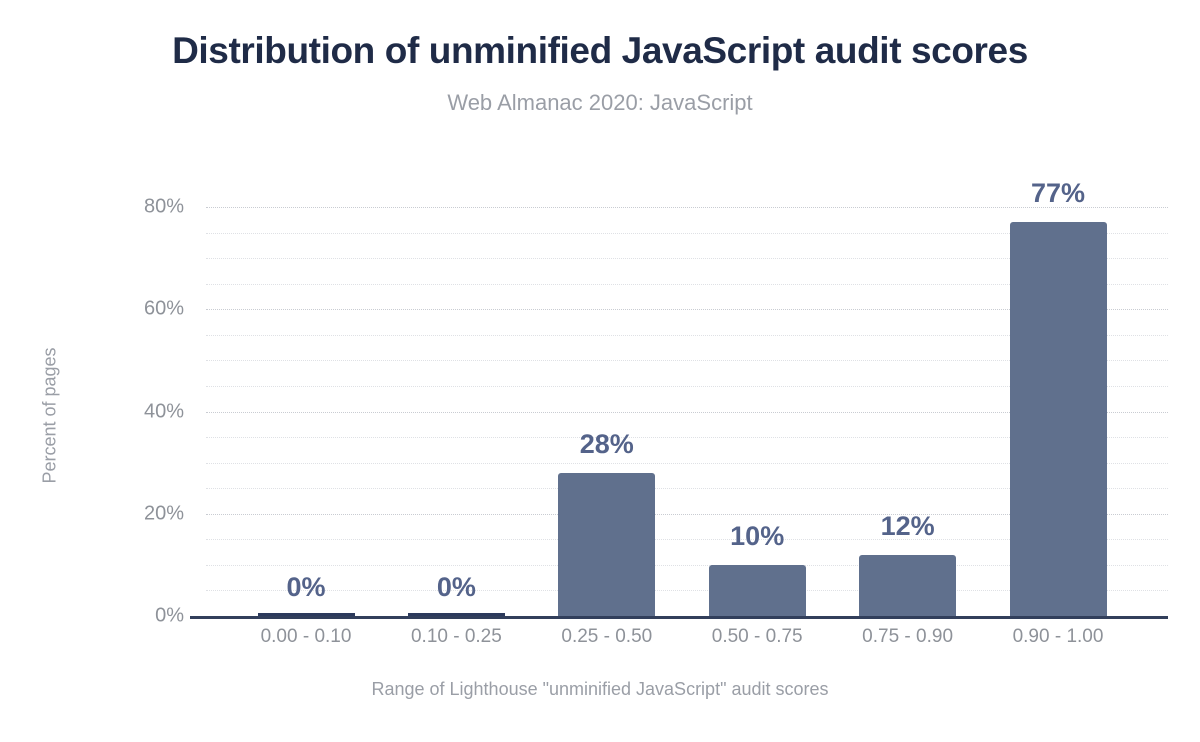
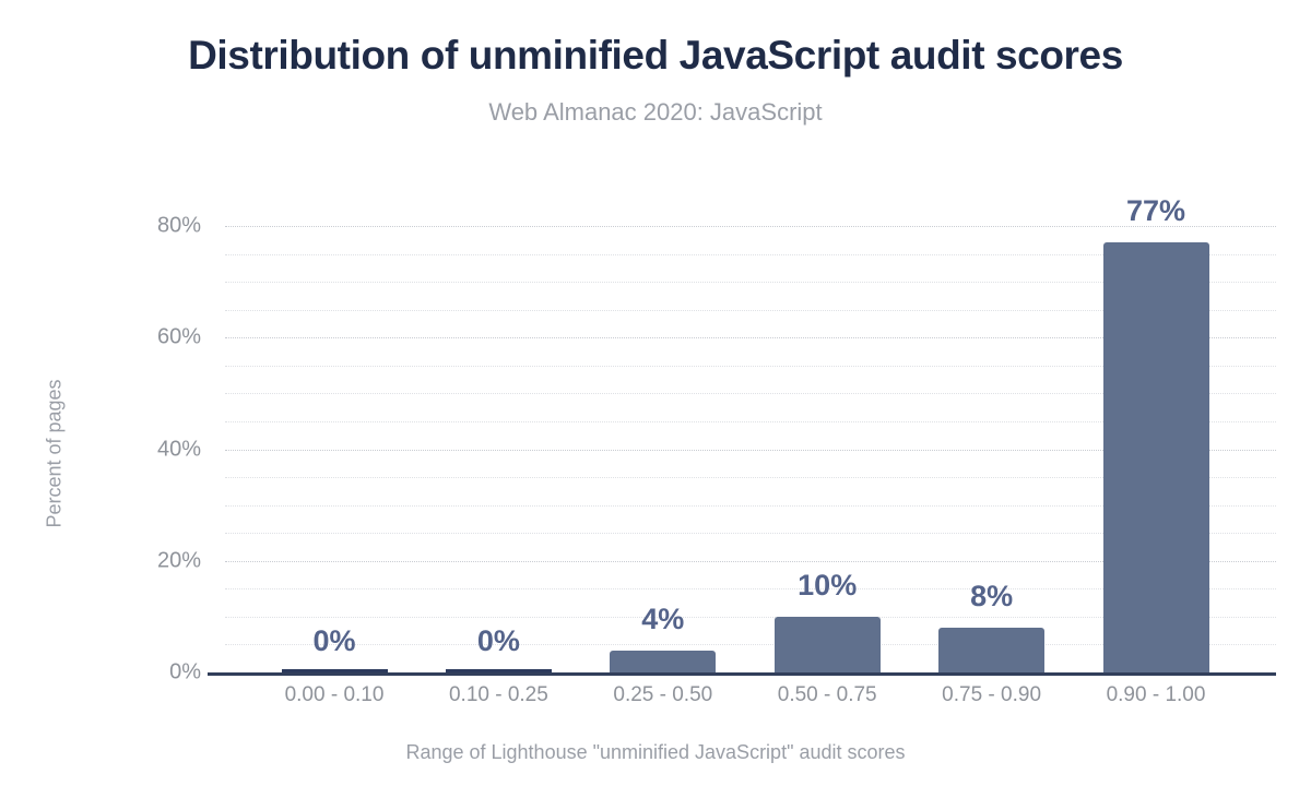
0.25 - 0.50: 28% -> 4%
0.75 - 0.90: 12% -> 8%
